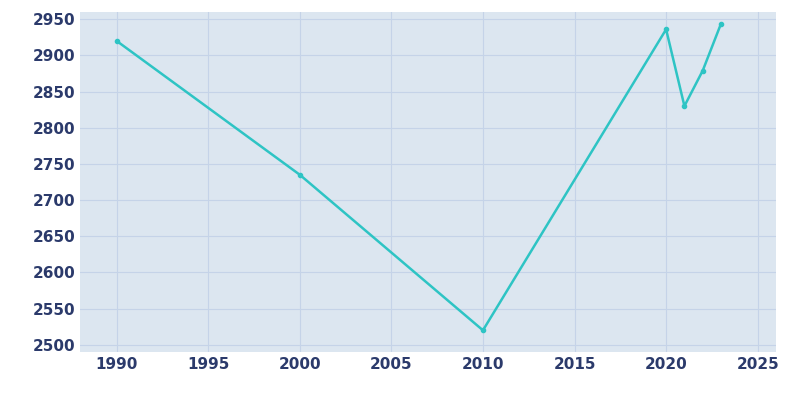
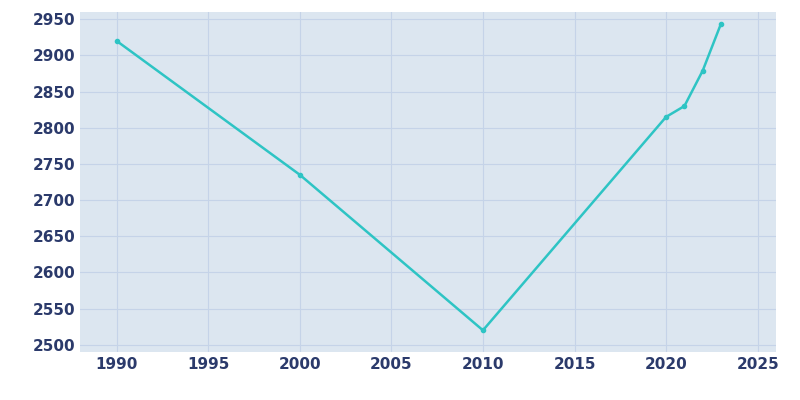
2020: 2936 -> 2815
